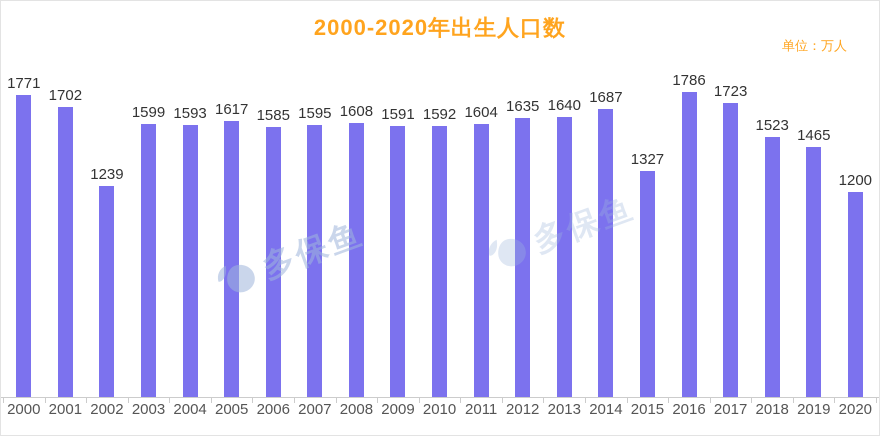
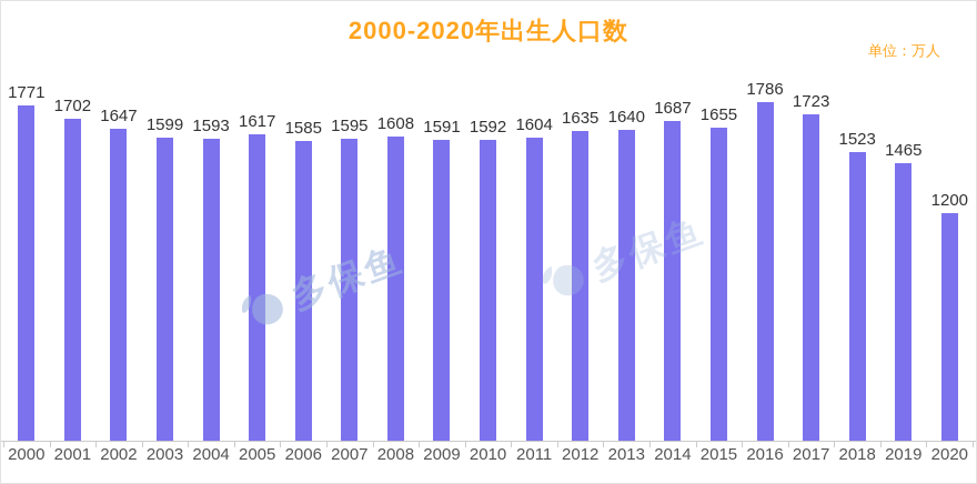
2002: 1239 -> 1647
2015: 1327 -> 1655
